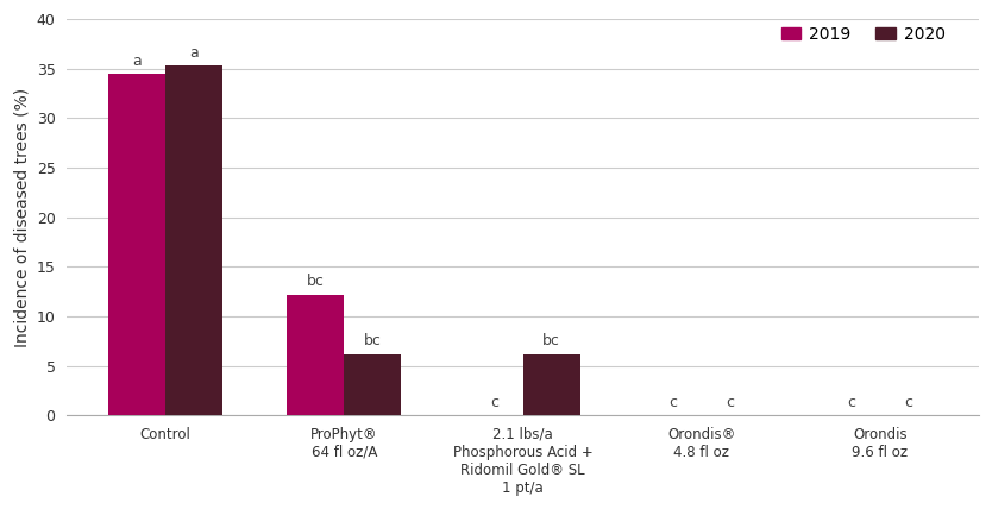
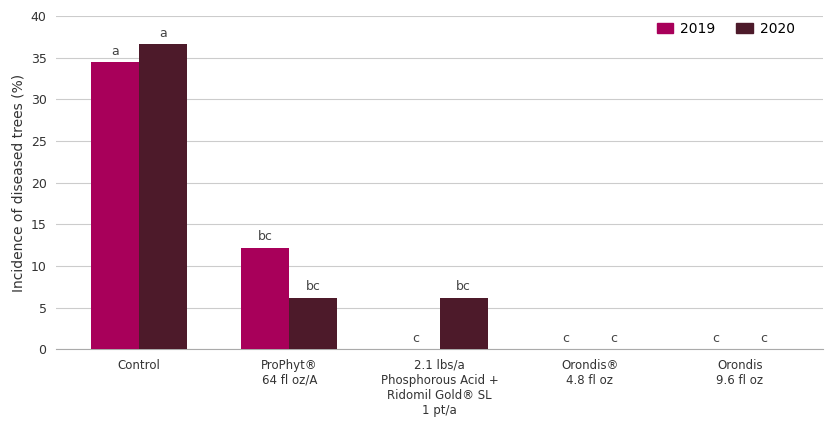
2020/Control: 35.3 -> 36.6
